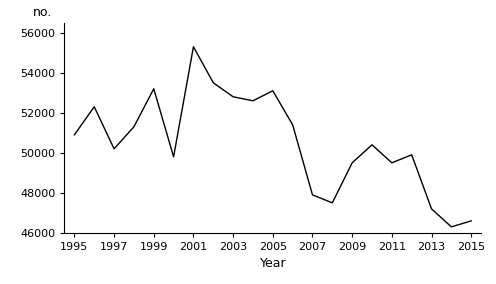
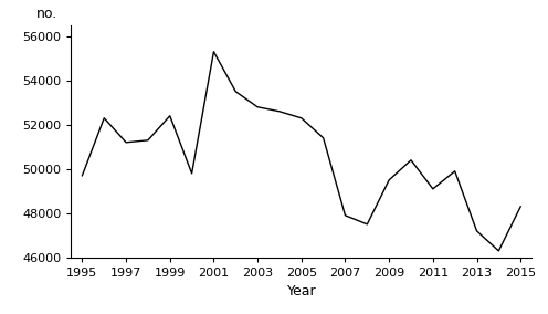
1995: 50900 -> 49700
1997: 50200 -> 51200
1999: 53200 -> 52400
2005: 53100 -> 52300
2011: 49500 -> 49100
2015: 46600 -> 48300
